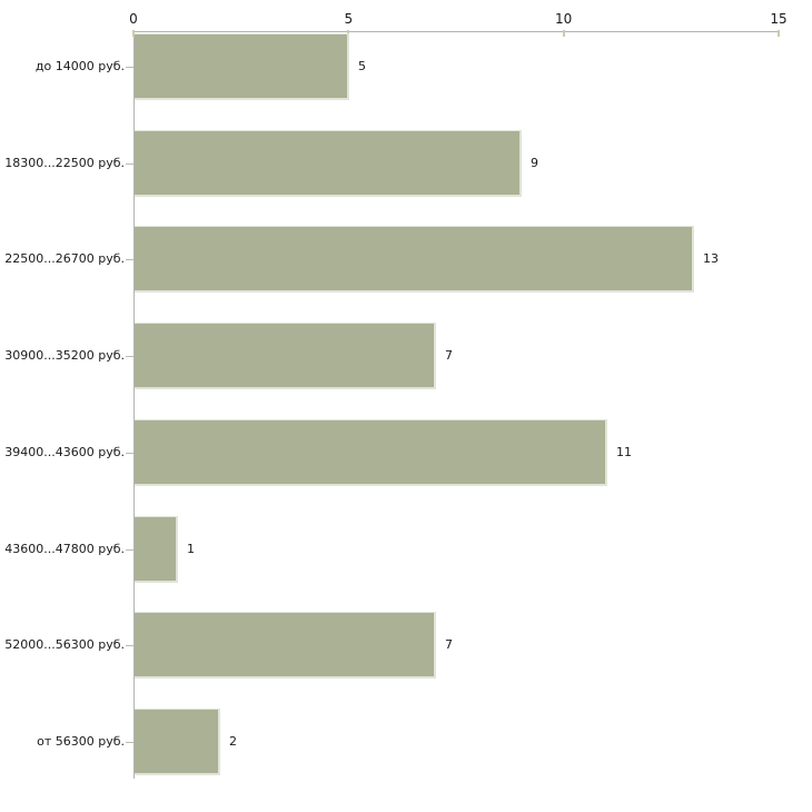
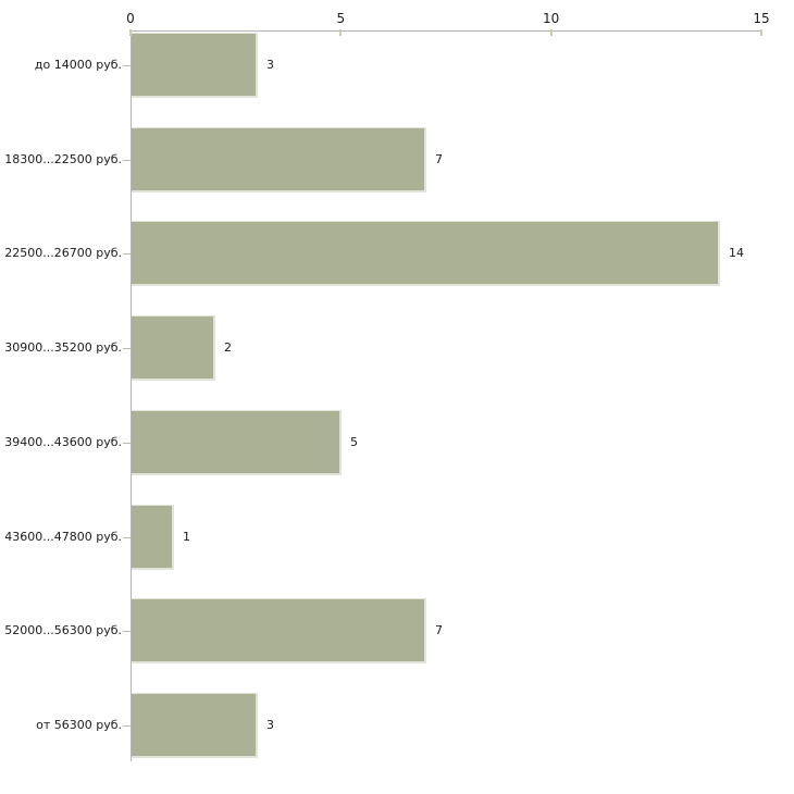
до 14000 руб.: 5 -> 3
18300...22500 руб.: 9 -> 7
22500...26700 руб.: 13 -> 14
30900...35200 руб.: 7 -> 2
39400...43600 руб.: 11 -> 5
от 56300 руб.: 2 -> 3
